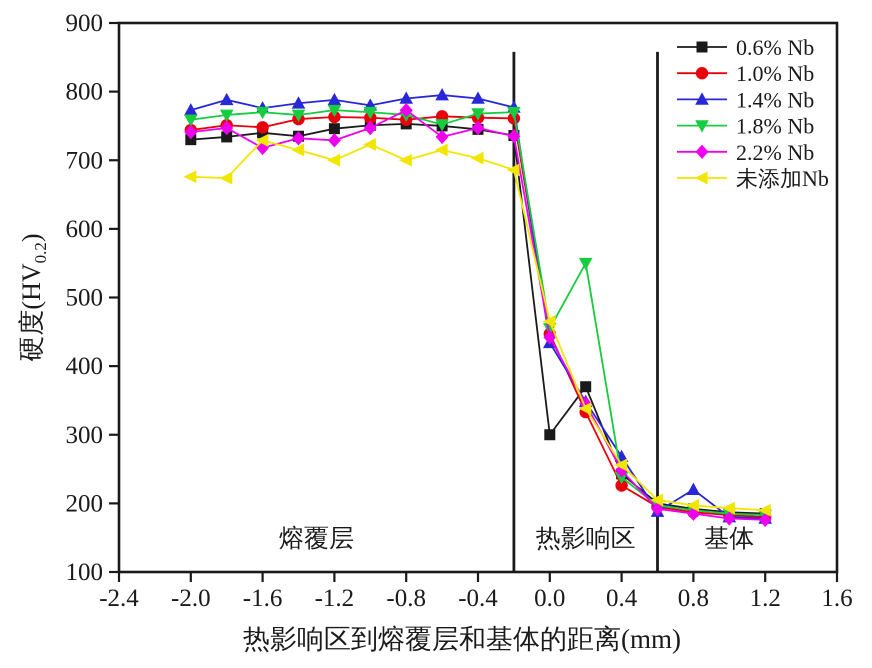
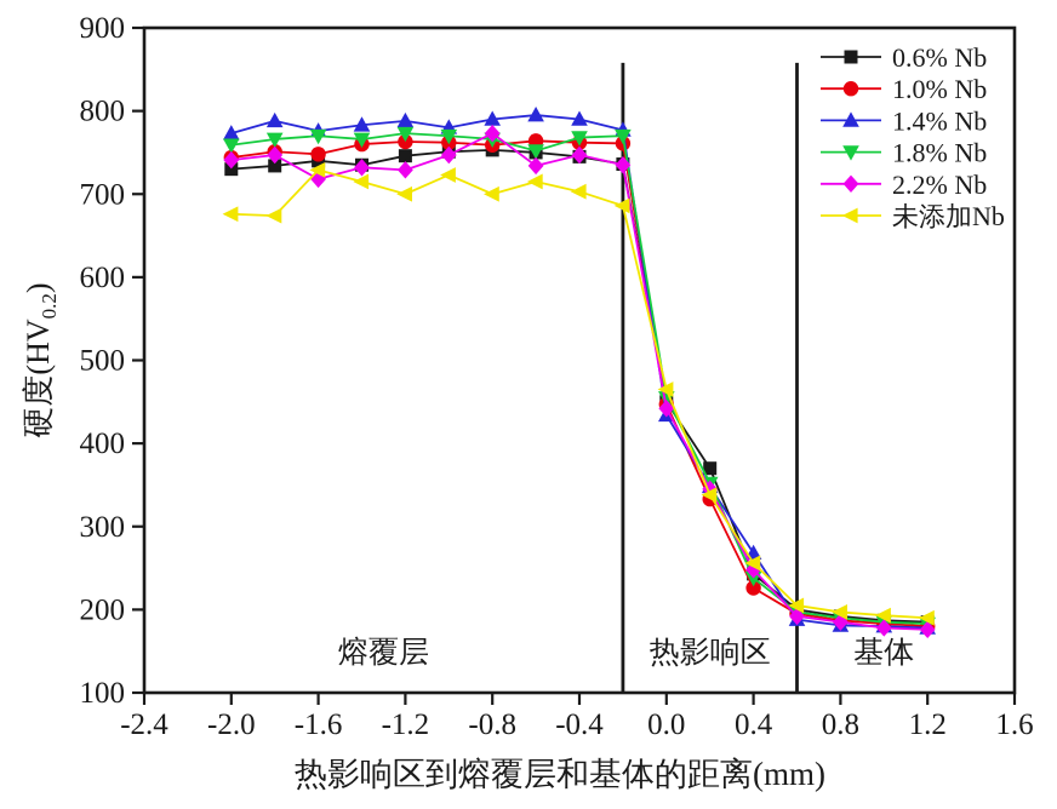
0.6% Nb/0.0: 300 -> 450
1.8% Nb/0.2: 550 -> 350
1.4% Nb/0.8: 220 -> 180
